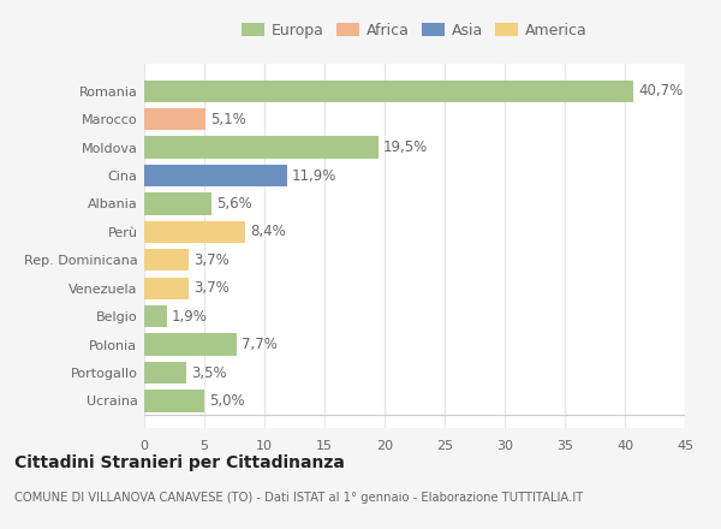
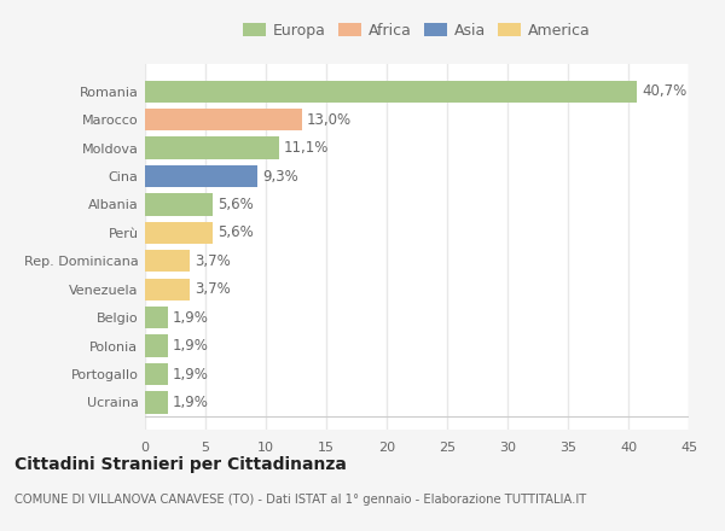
Marocco: 5,1% -> 13,0%
Moldova: 19,5% -> 11,1%
Cina: 11,9% -> 9,3%
Perù: 8,4% -> 5,6%
Polonia: 7,7% -> 1,9%
Portogallo: 3,5% -> 1,9%
Ucraina: 5,0% -> 1,9%
